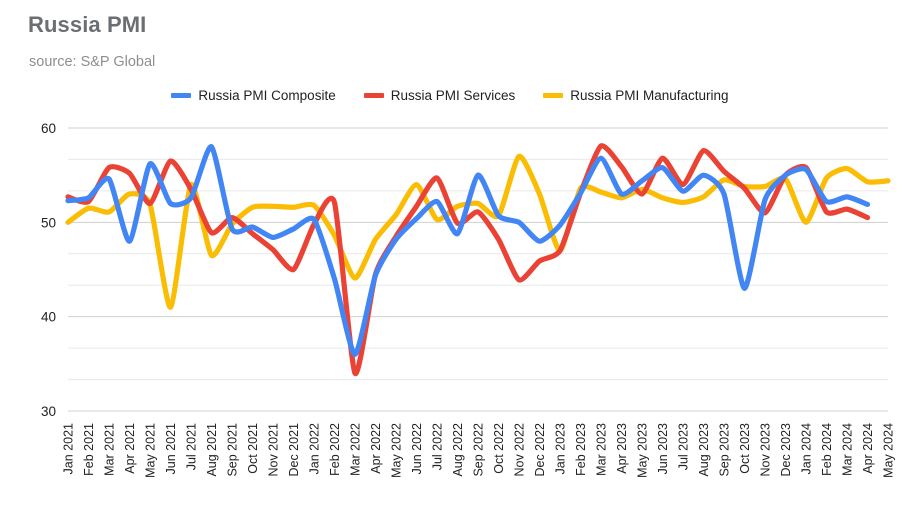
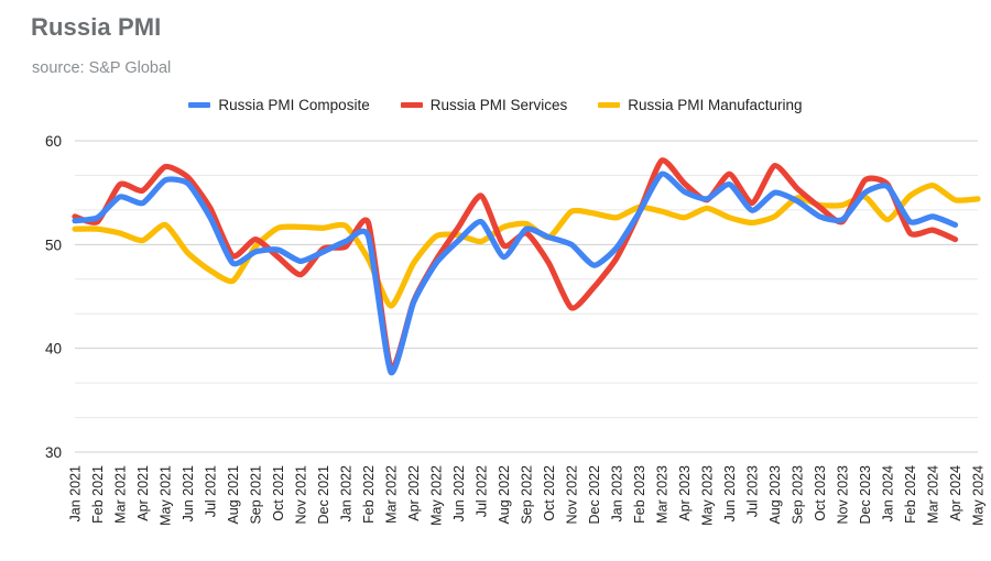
Russia PMI Manufacturing/Jan 2021: 50 -> 52
Russia PMI Composite/Apr 2021: 48 -> 54
Russia PMI Manufacturing/Apr 2021: 53 -> 50
Russia PMI Services/May 2021: 52 -> 58
Russia PMI Composite/Jun 2021: 52 -> 56
Russia PMI Manufacturing/Jun 2021: 41 -> 49
Russia PMI Manufacturing/Jul 2021: 54 -> 48
Russia PMI Composite/Aug 2021: 58 -> 48
Russia PMI Services/Dec 2021: 45 -> 50
Russia PMI Composite/Feb 2022: 44 -> 51
Russia PMI Composite/Mar 2022: 36 -> 38
Russia PMI Services/Mar 2022: 34 -> 38
Russia PMI Manufacturing/Jun 2022: 54 -> 51
Russia PMI Composite/Sep 2022: 55 -> 52
Russia PMI Manufacturing/Nov 2022: 57 -> 53
Russia PMI Services/Jan 2023: 47 -> 49
Russia PMI Manufacturing/Jan 2023: 47 -> 53
Russia PMI Composite/Apr 2023: 53 -> 55
Russia PMI Services/May 2023: 53 -> 54
Russia PMI Composite/Sep 2023: 53 -> 54
Russia PMI Composite/Oct 2023: 43 -> 53
Russia PMI Services/Nov 2023: 51 -> 52
Russia PMI Services/Dec 2023: 55 -> 56
Russia PMI Manufacturing/Jan 2024: 50 -> 52
